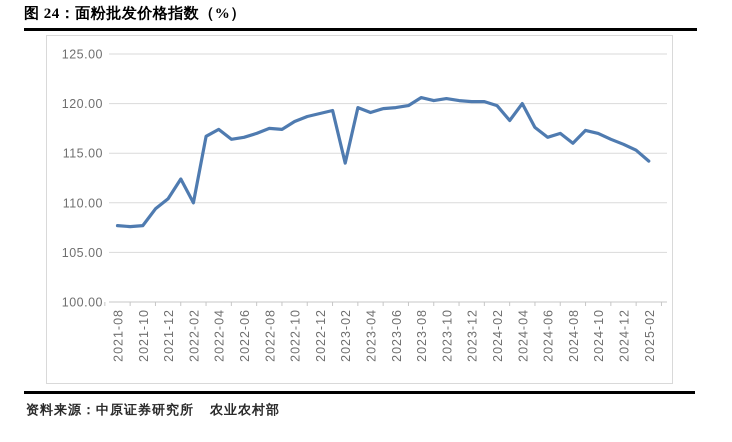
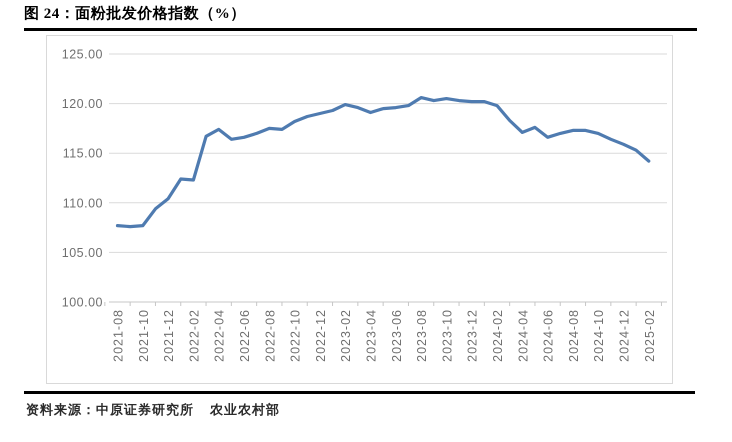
2022-02: 110 -> 112
2023-02: 114 -> 120
2024-04: 120 -> 117
2024-08: 116 -> 117
